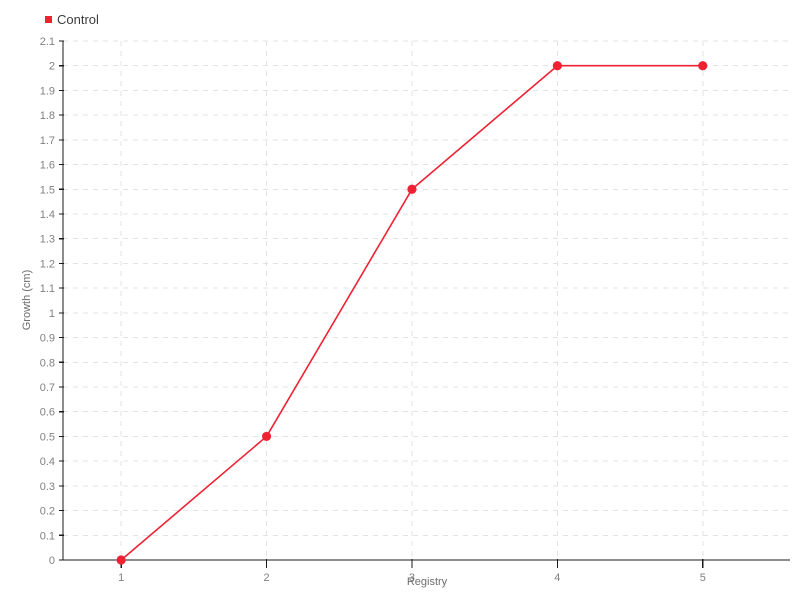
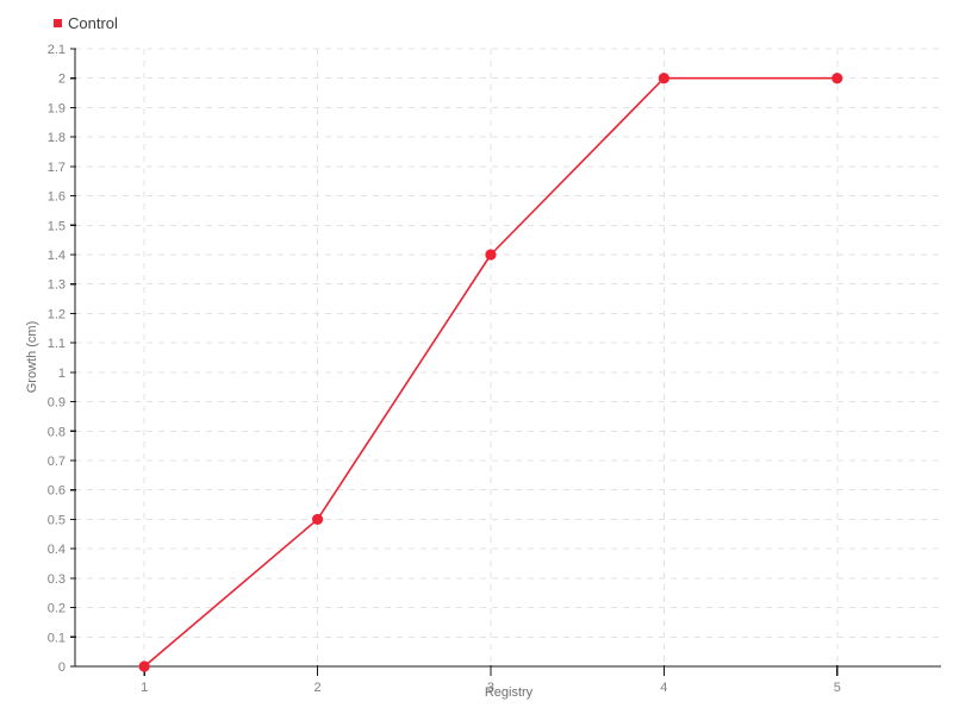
3: 1.5 -> 1.4
